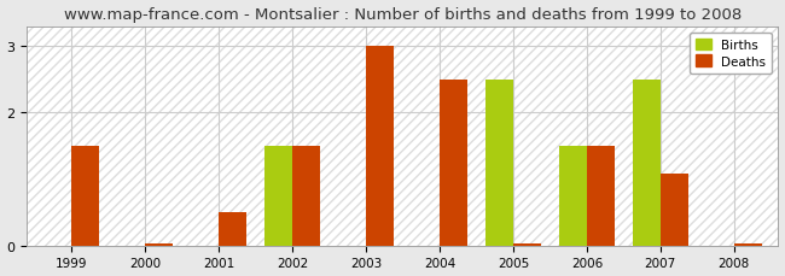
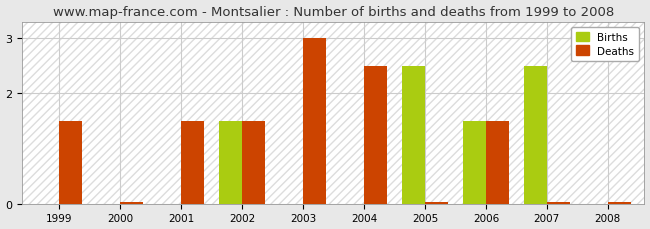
Deaths/2001: 0.50 -> 1.50
Deaths/2007: 1.08 -> 0.04
